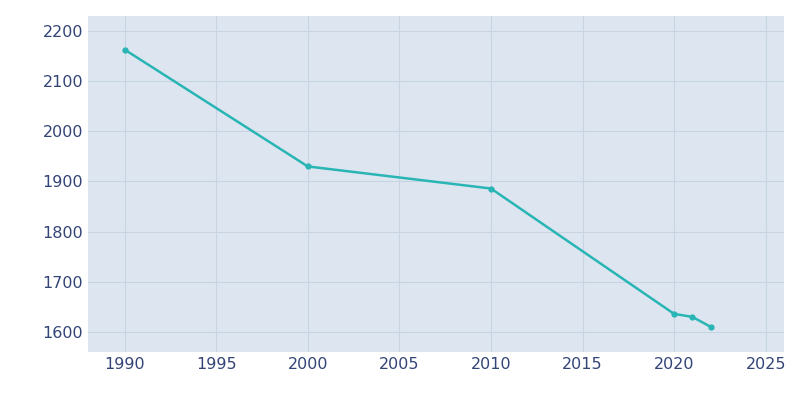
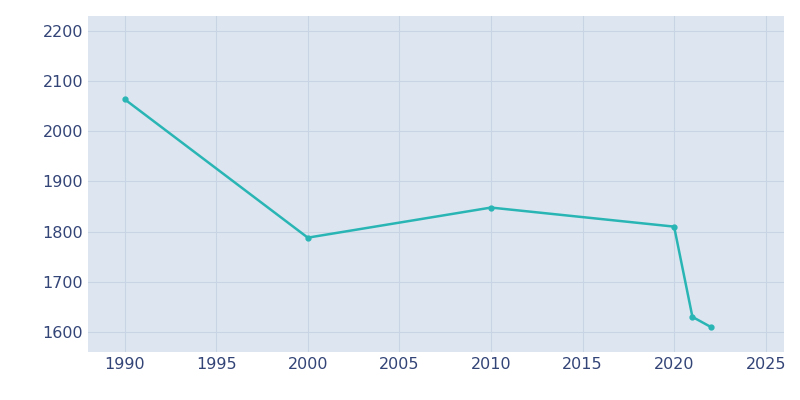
1990: 2163 -> 2064
2000: 1930 -> 1788
2010: 1886 -> 1848
2020: 1636 -> 1810
